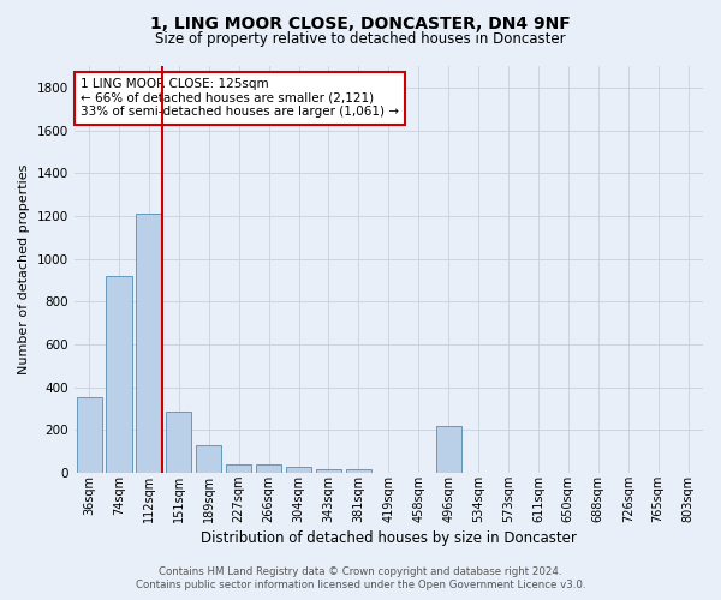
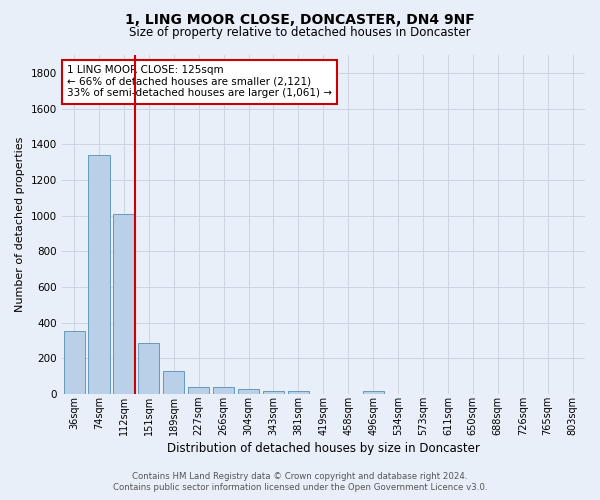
74sqm: 920 -> 1340
112sqm: 1210 -> 1010
496sqm: 220 -> 20
